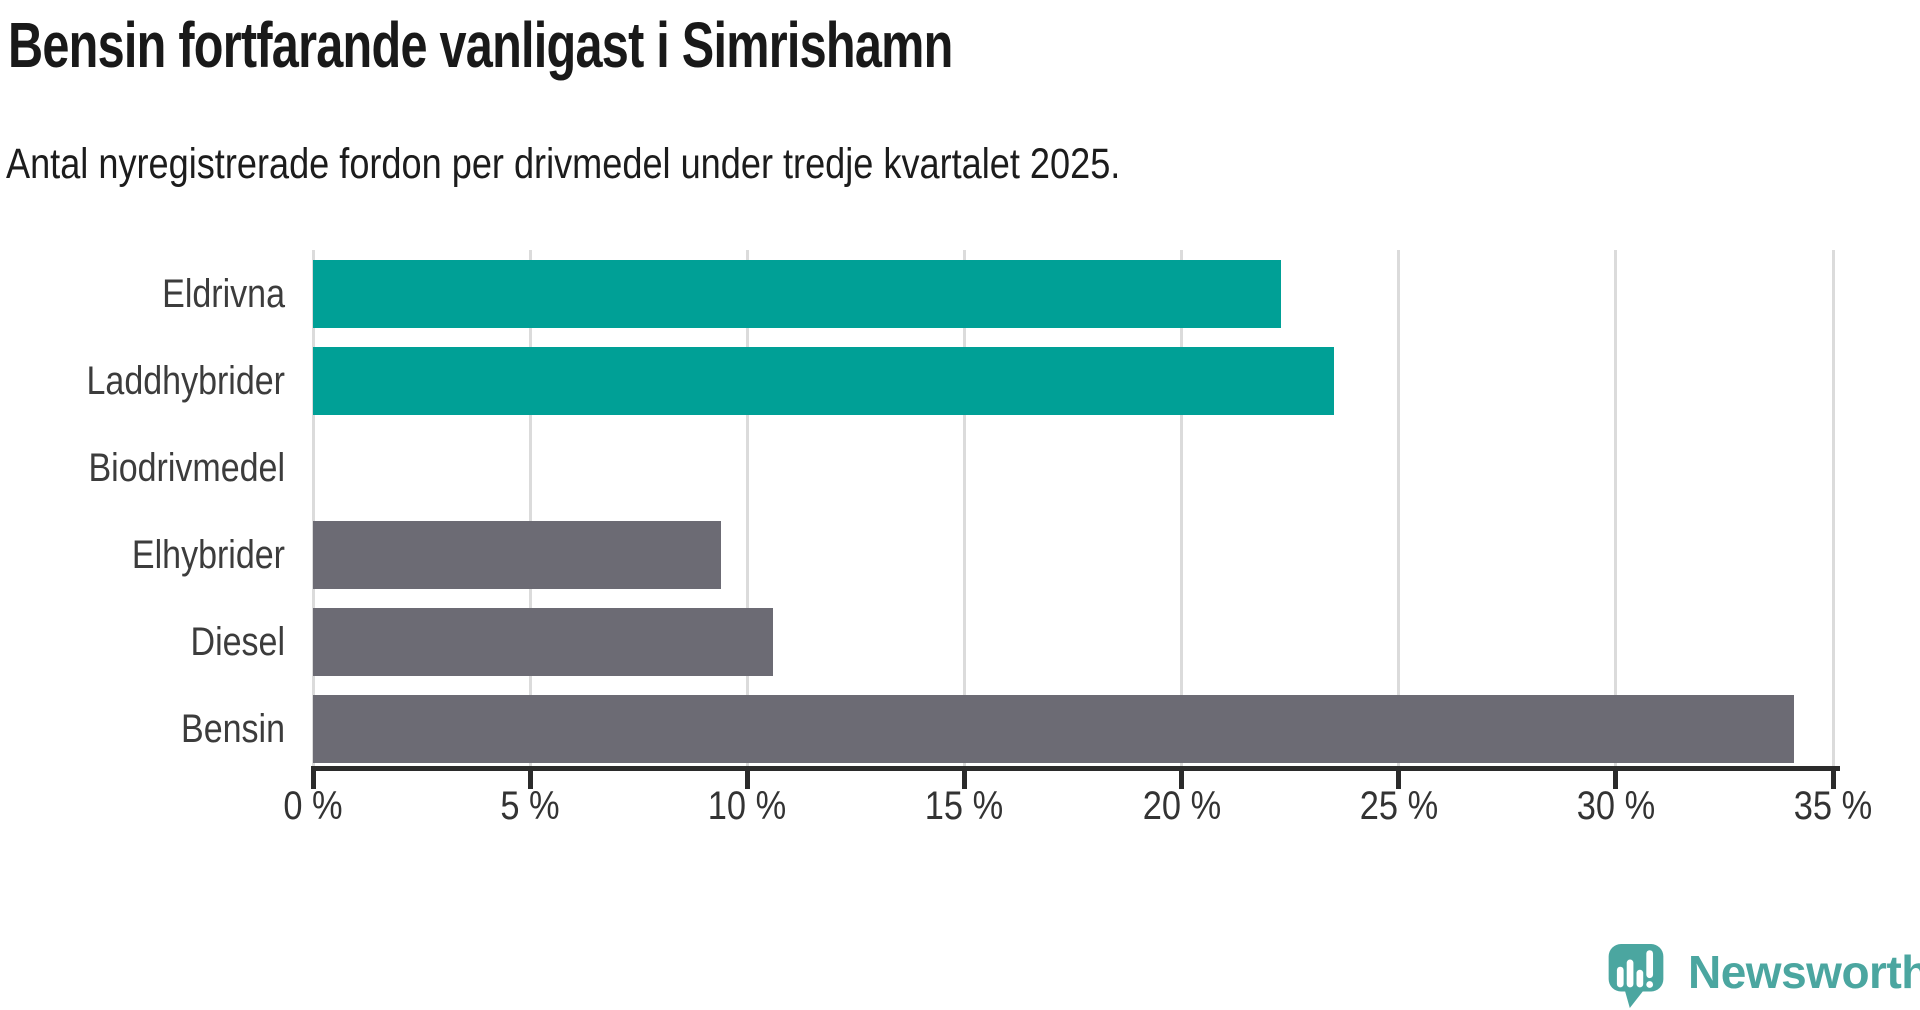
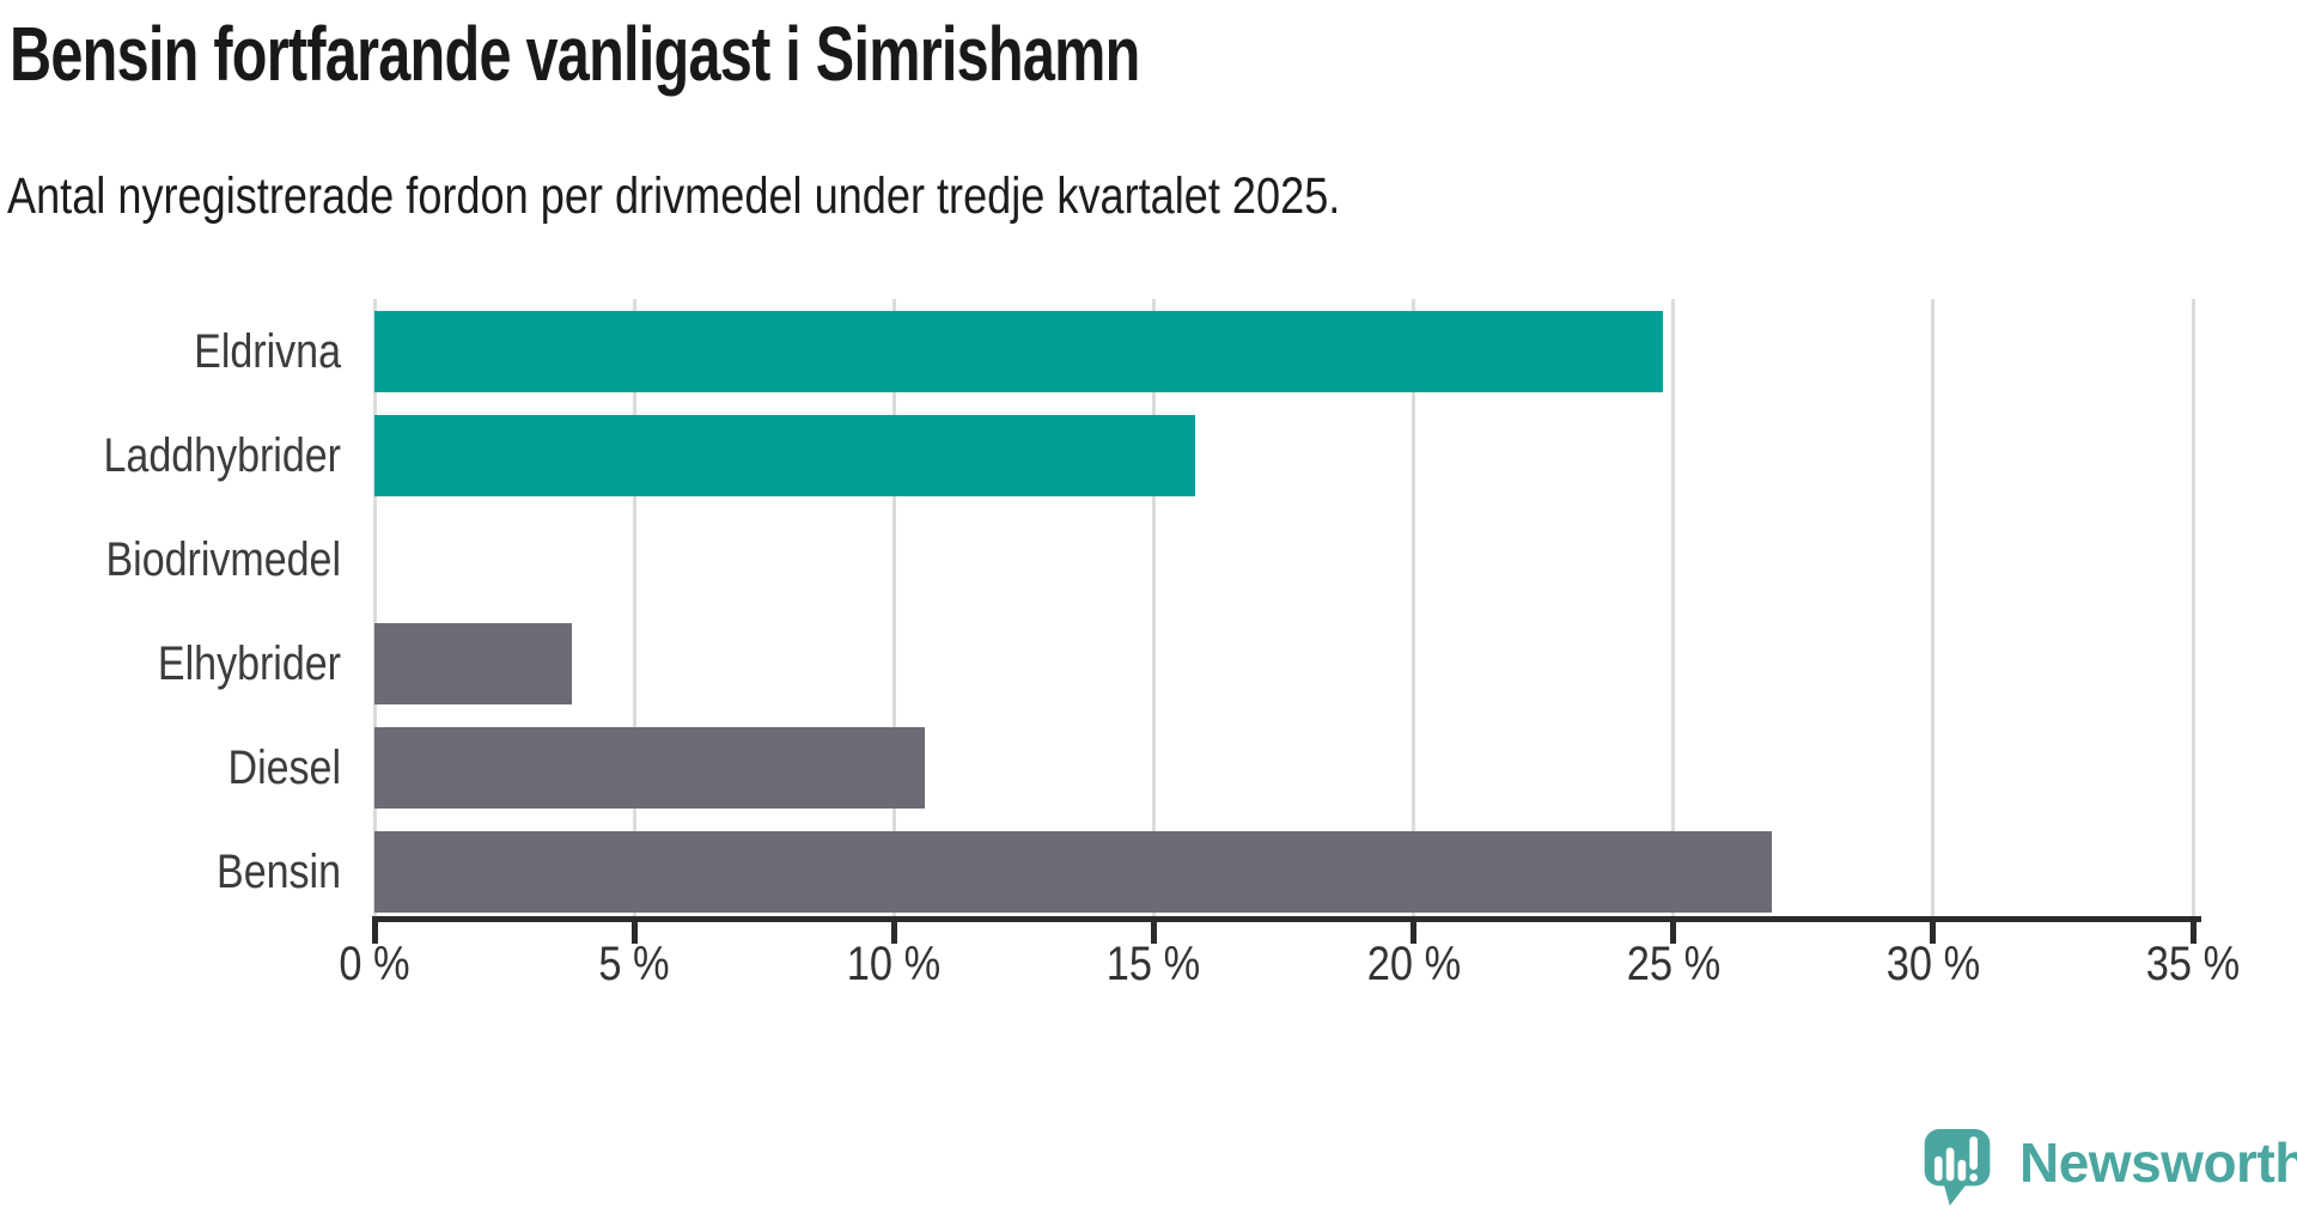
Eldrivna: 22.3% -> 24.8%
Laddhybrider: 23.5% -> 15.8%
Elhybrider: 9.4% -> 3.8%
Bensin: 34.1% -> 26.9%
